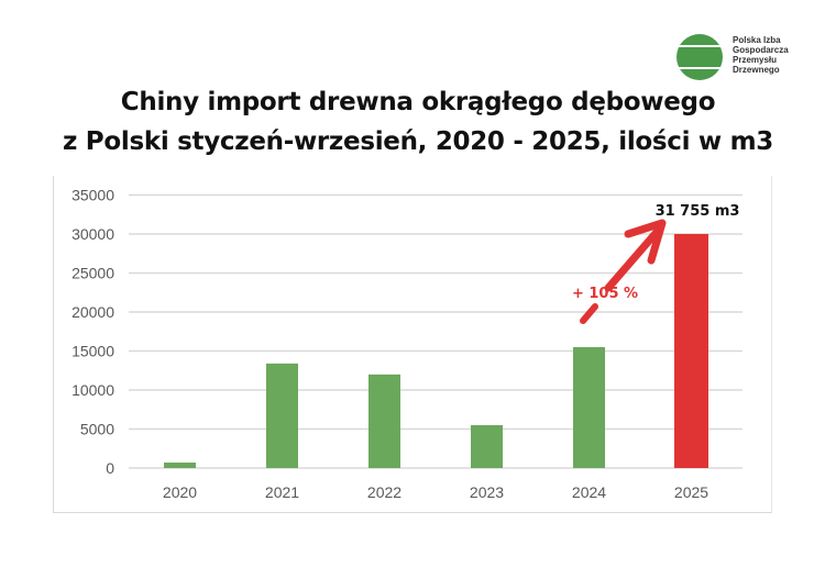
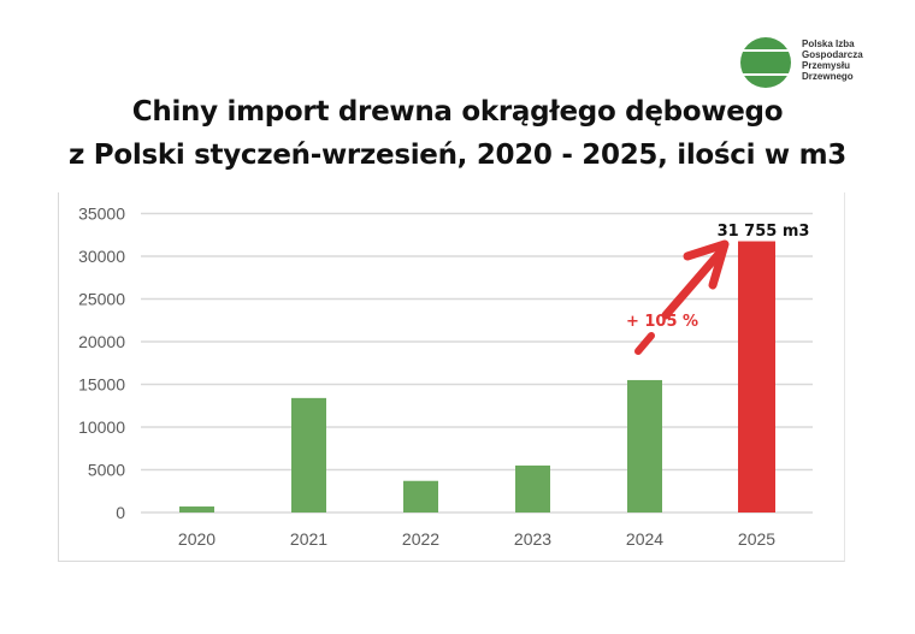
2022: 12000 -> 4000
2025: 30000 -> 32000
